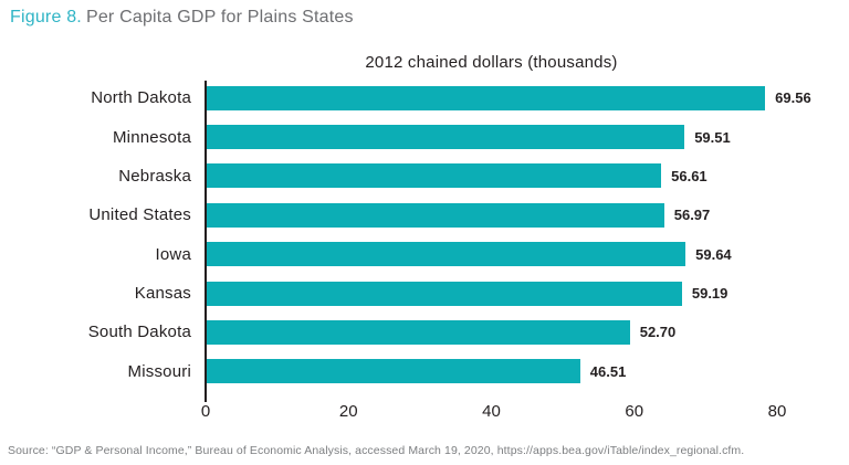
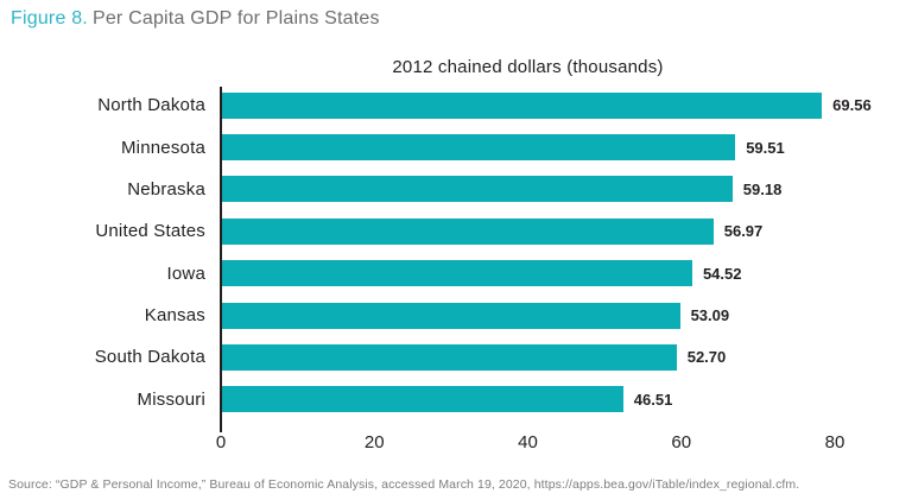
Nebraska: 56.61 -> 59.18
Iowa: 59.64 -> 54.52
Kansas: 59.19 -> 53.09
